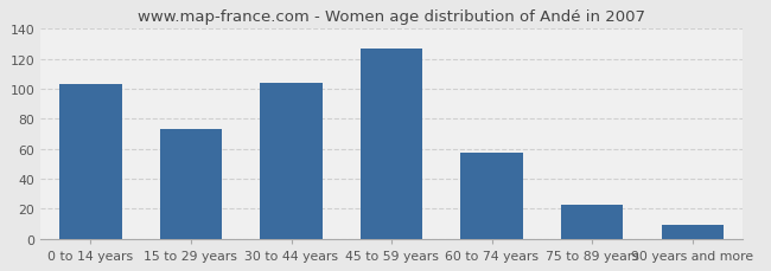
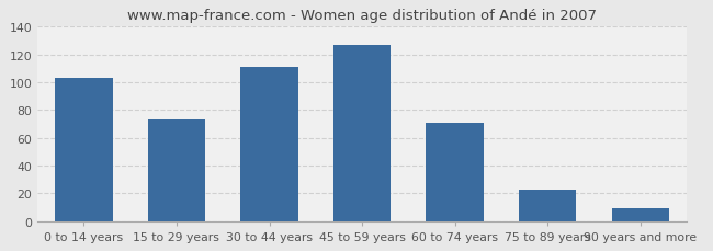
30 to 44 years: 104 -> 111
60 to 74 years: 57 -> 71
